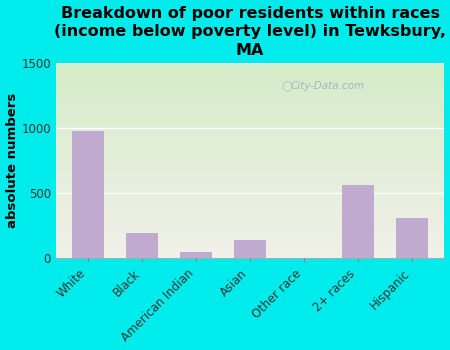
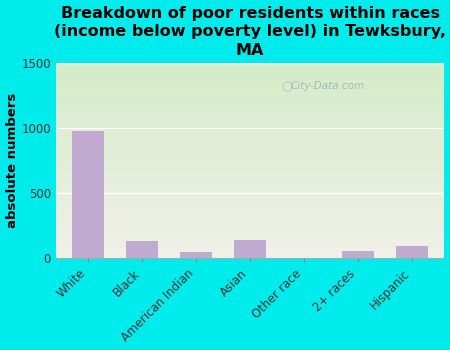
Black: 190 -> 130
2+ races: 560 -> 60
Hispanic: 310 -> 90
